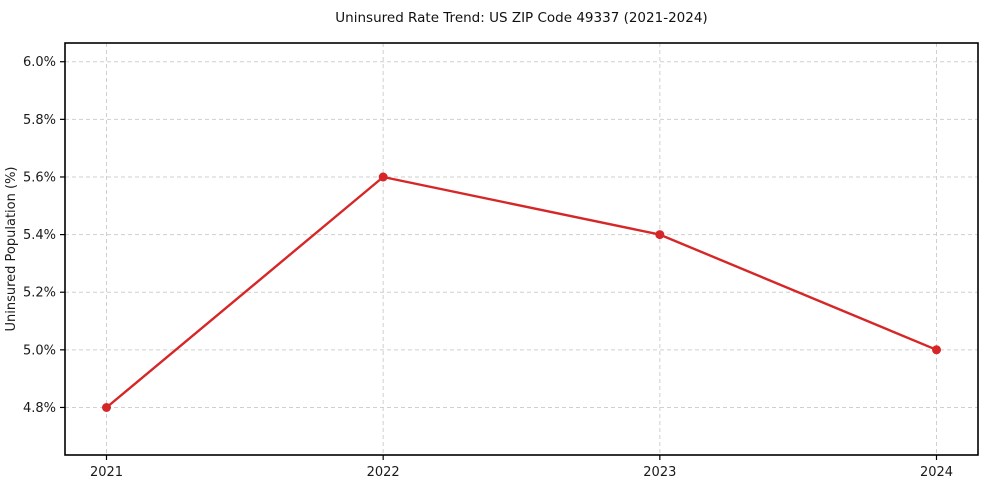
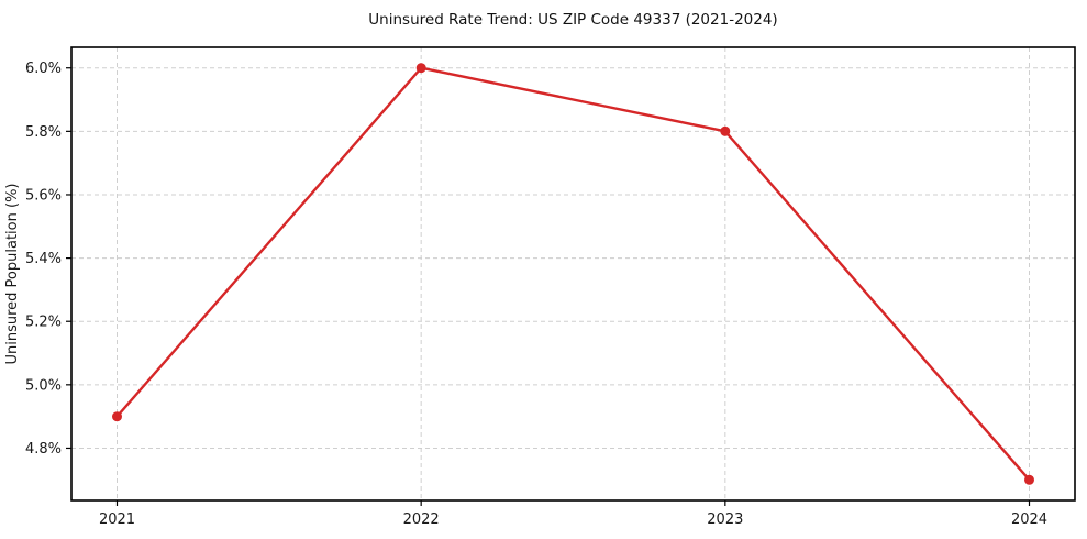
2021: 4.8% -> 4.9%
2022: 5.6% -> 6.0%
2023: 5.4% -> 5.8%
2024: 5.0% -> 4.7%
